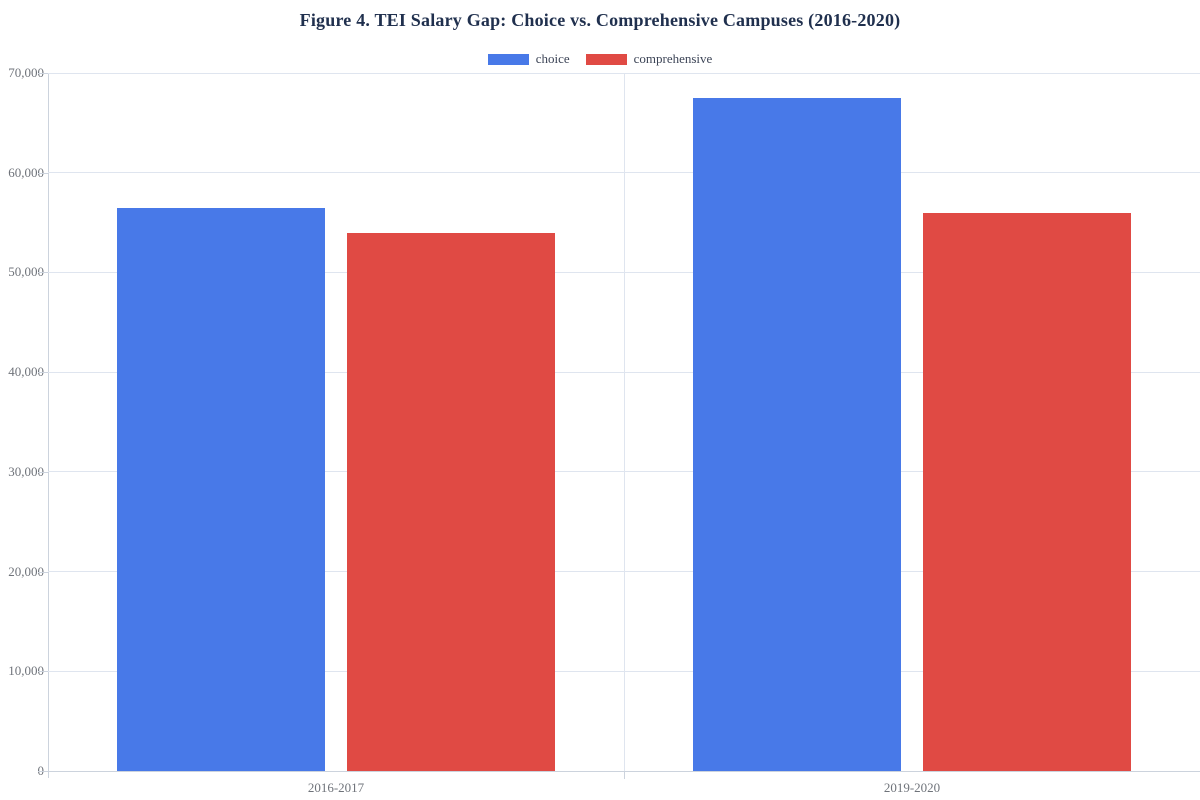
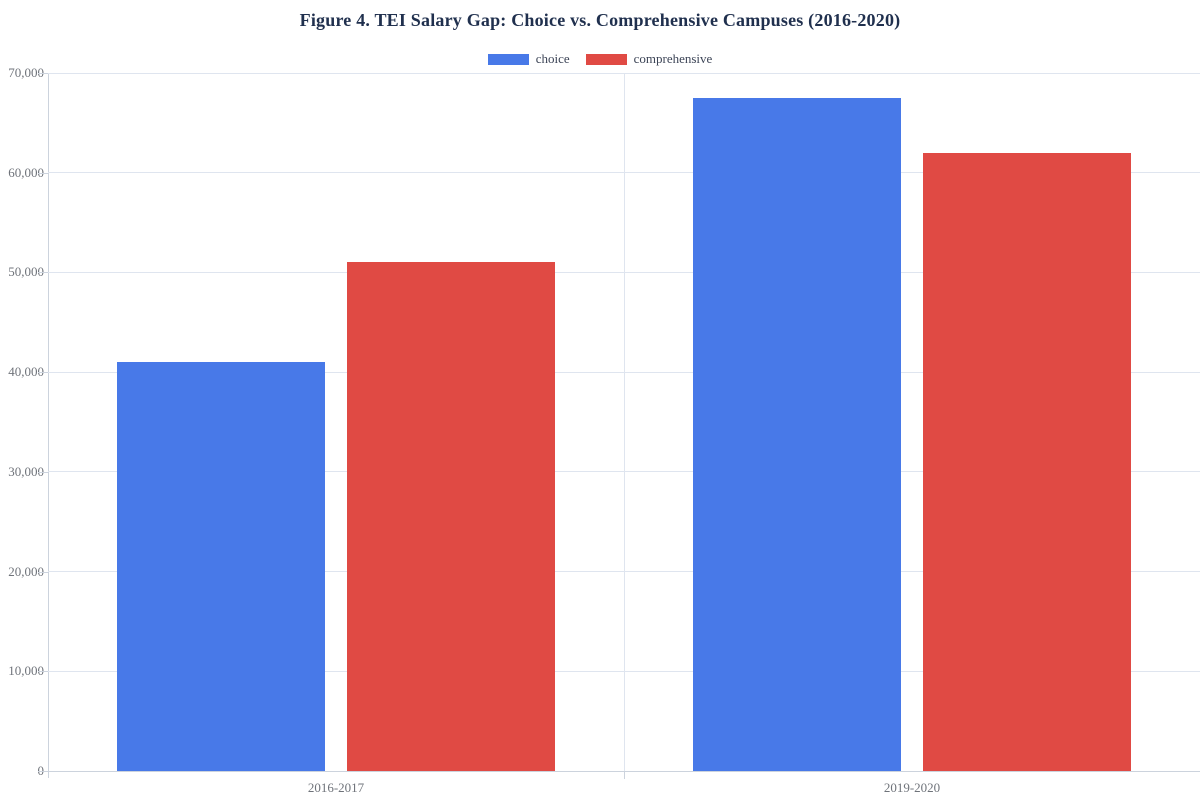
choice/2016-2017: 56000 -> 41000
comprehensive/2016-2017: 54000 -> 51000
comprehensive/2019-2020: 56000 -> 62000
